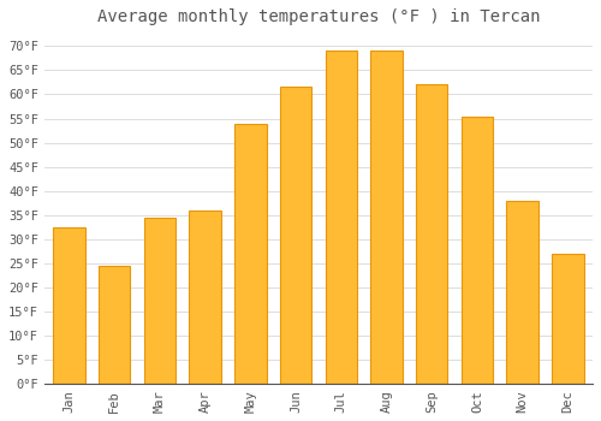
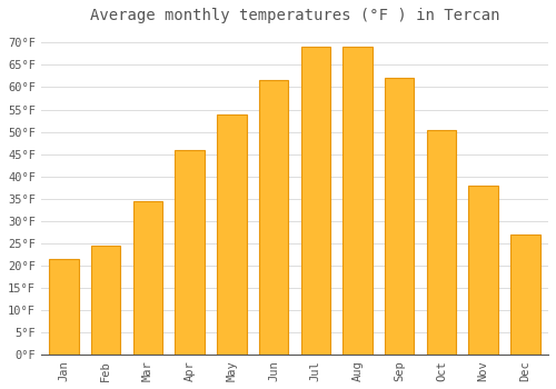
Jan: 32.5°F -> 21.5°F
Apr: 36.0°F -> 46.0°F
Oct: 55.5°F -> 50.5°F
